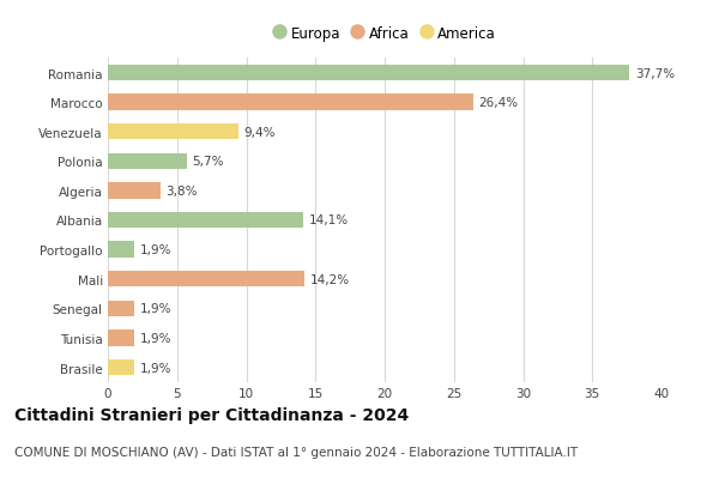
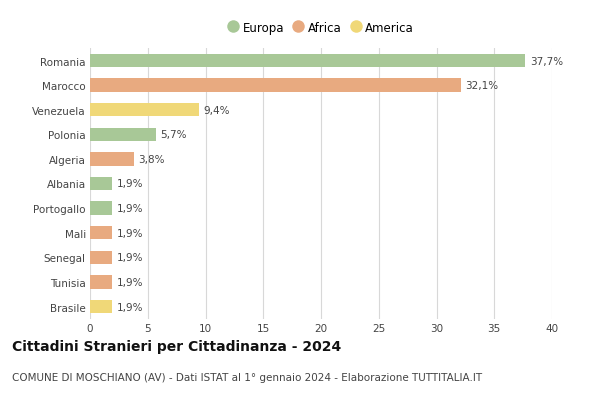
Marocco: 26,4% -> 32,1%
Albania: 14,1% -> 1,9%
Mali: 14,2% -> 1,9%
